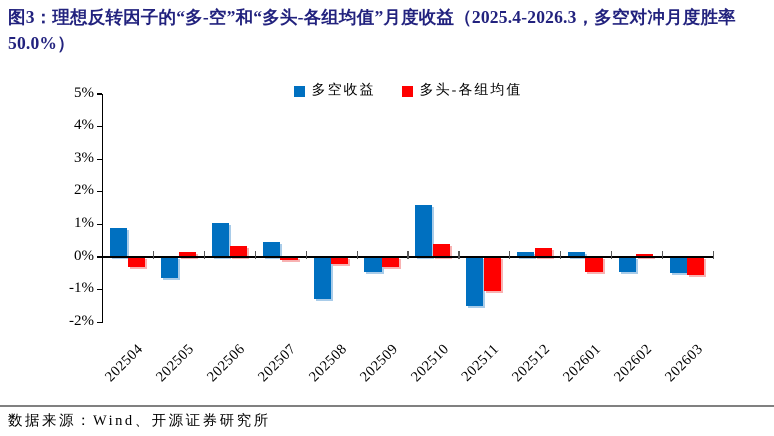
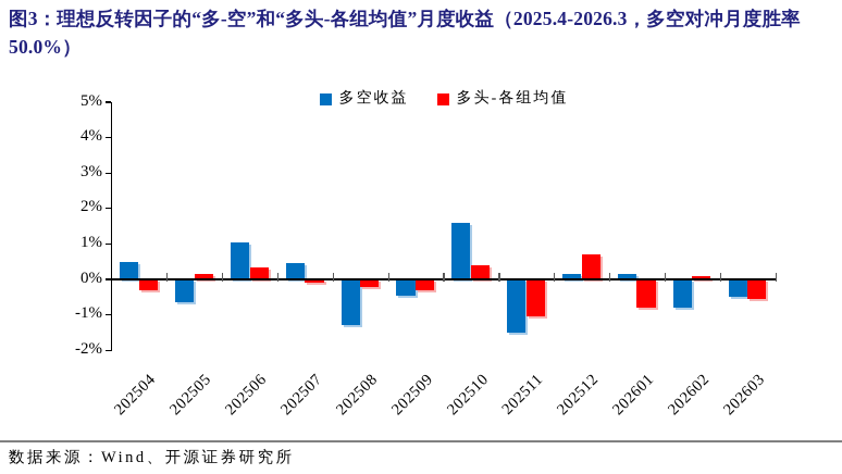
多空收益/202504: 0.9% -> 0.5%
多头-各组均值/202512: 0.3% -> 0.7%
多头-各组均值/202601: -0.5% -> -0.8%
多空收益/202602: -0.5% -> -0.8%
